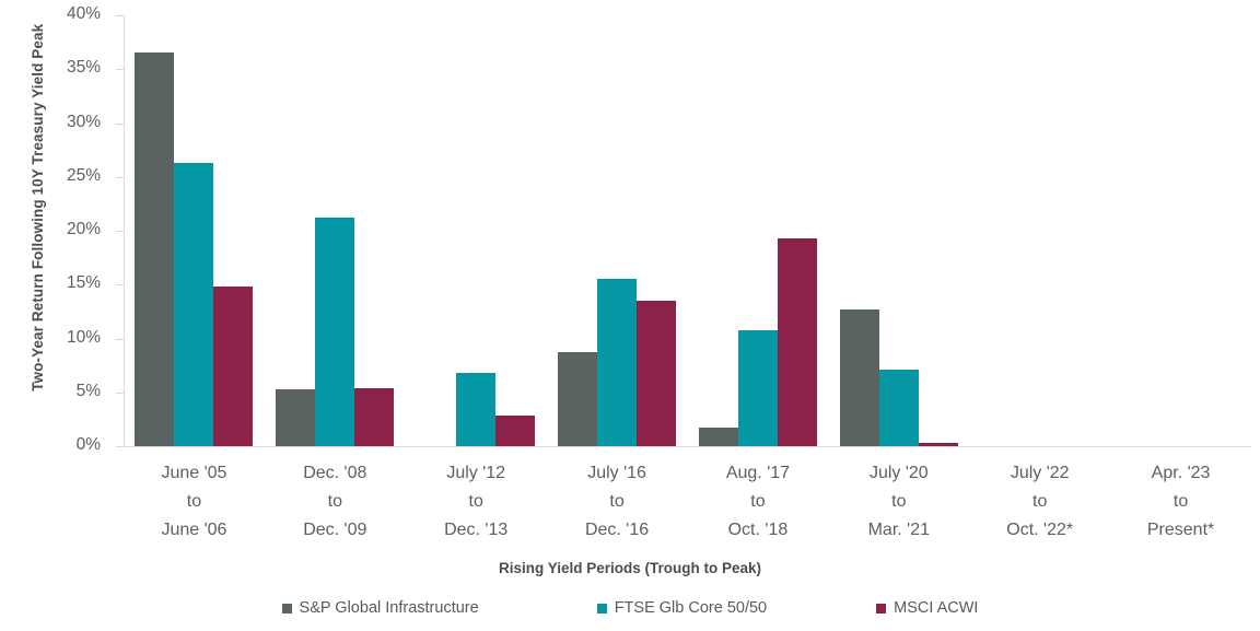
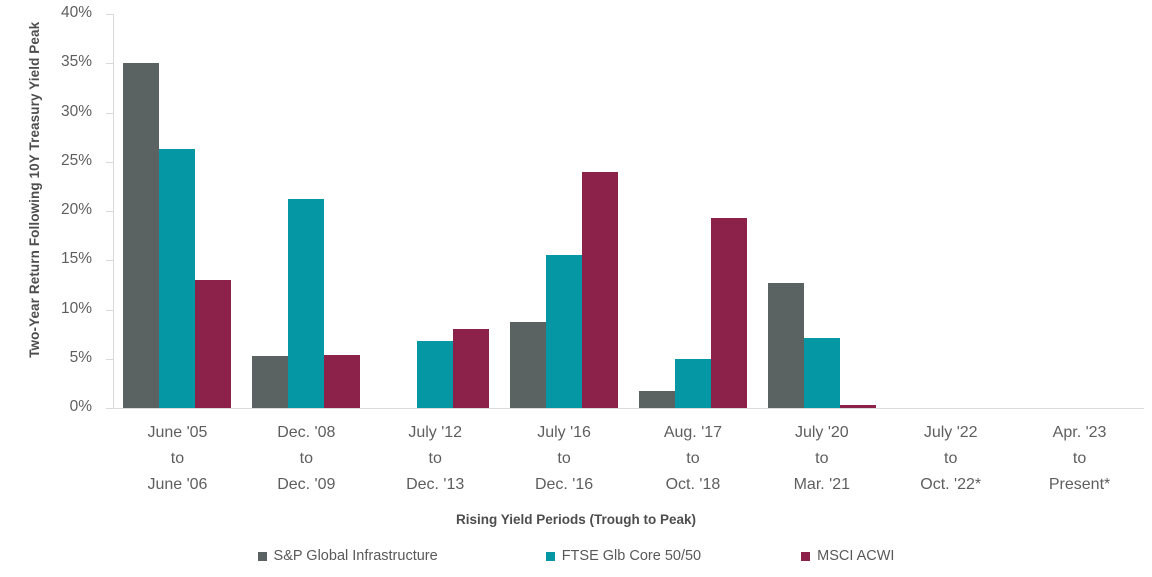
S&P Global Infrastructure/June '05 to June '06: 36% -> 35%
MSCI ACWI/June '05 to June '06: 15% -> 13%
MSCI ACWI/July '12 to Dec. '13: 3% -> 8%
MSCI ACWI/July '16 to Dec. '16: 14% -> 24%
FTSE Glb Core 50/50/Aug. '17 to Oct. '18: 11% -> 5%
